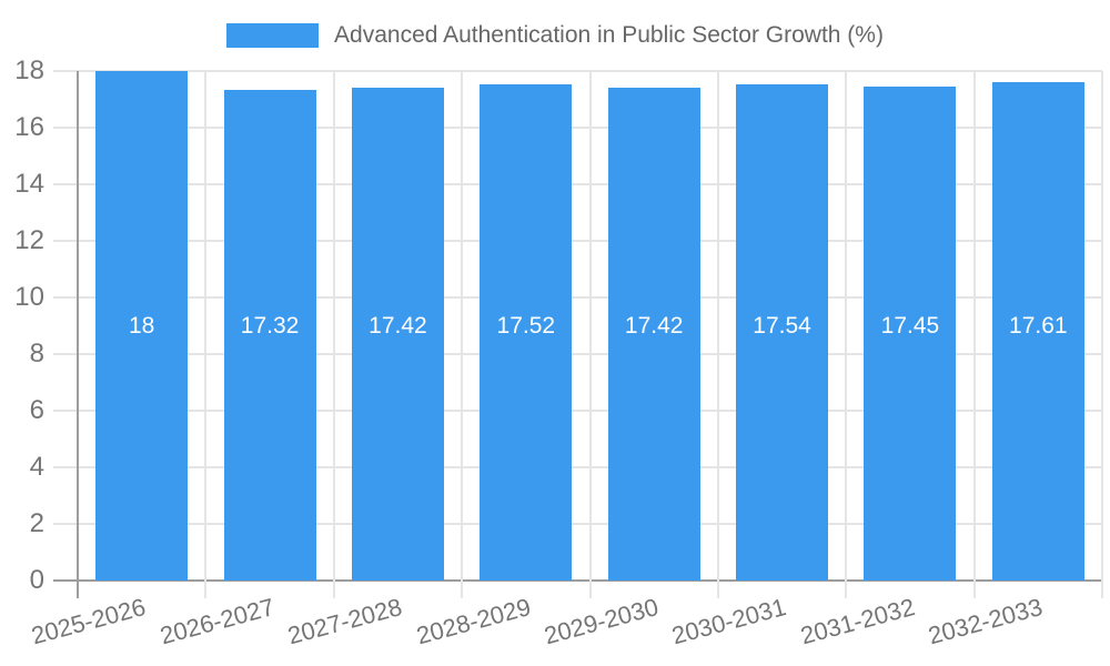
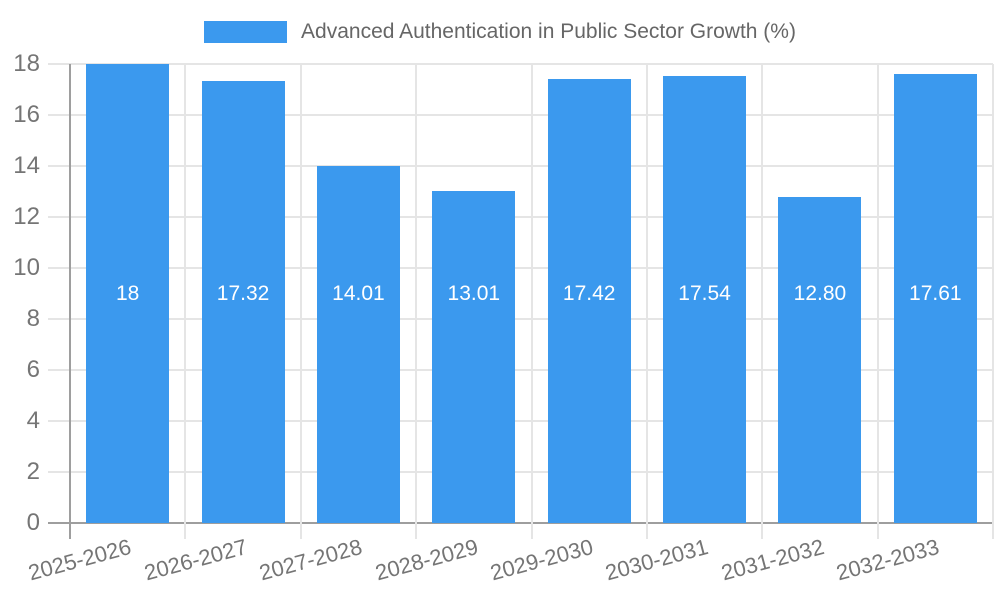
2027-2028: 17.42 -> 14.01
2028-2029: 17.52 -> 13.01
2031-2032: 17.45 -> 12.80
